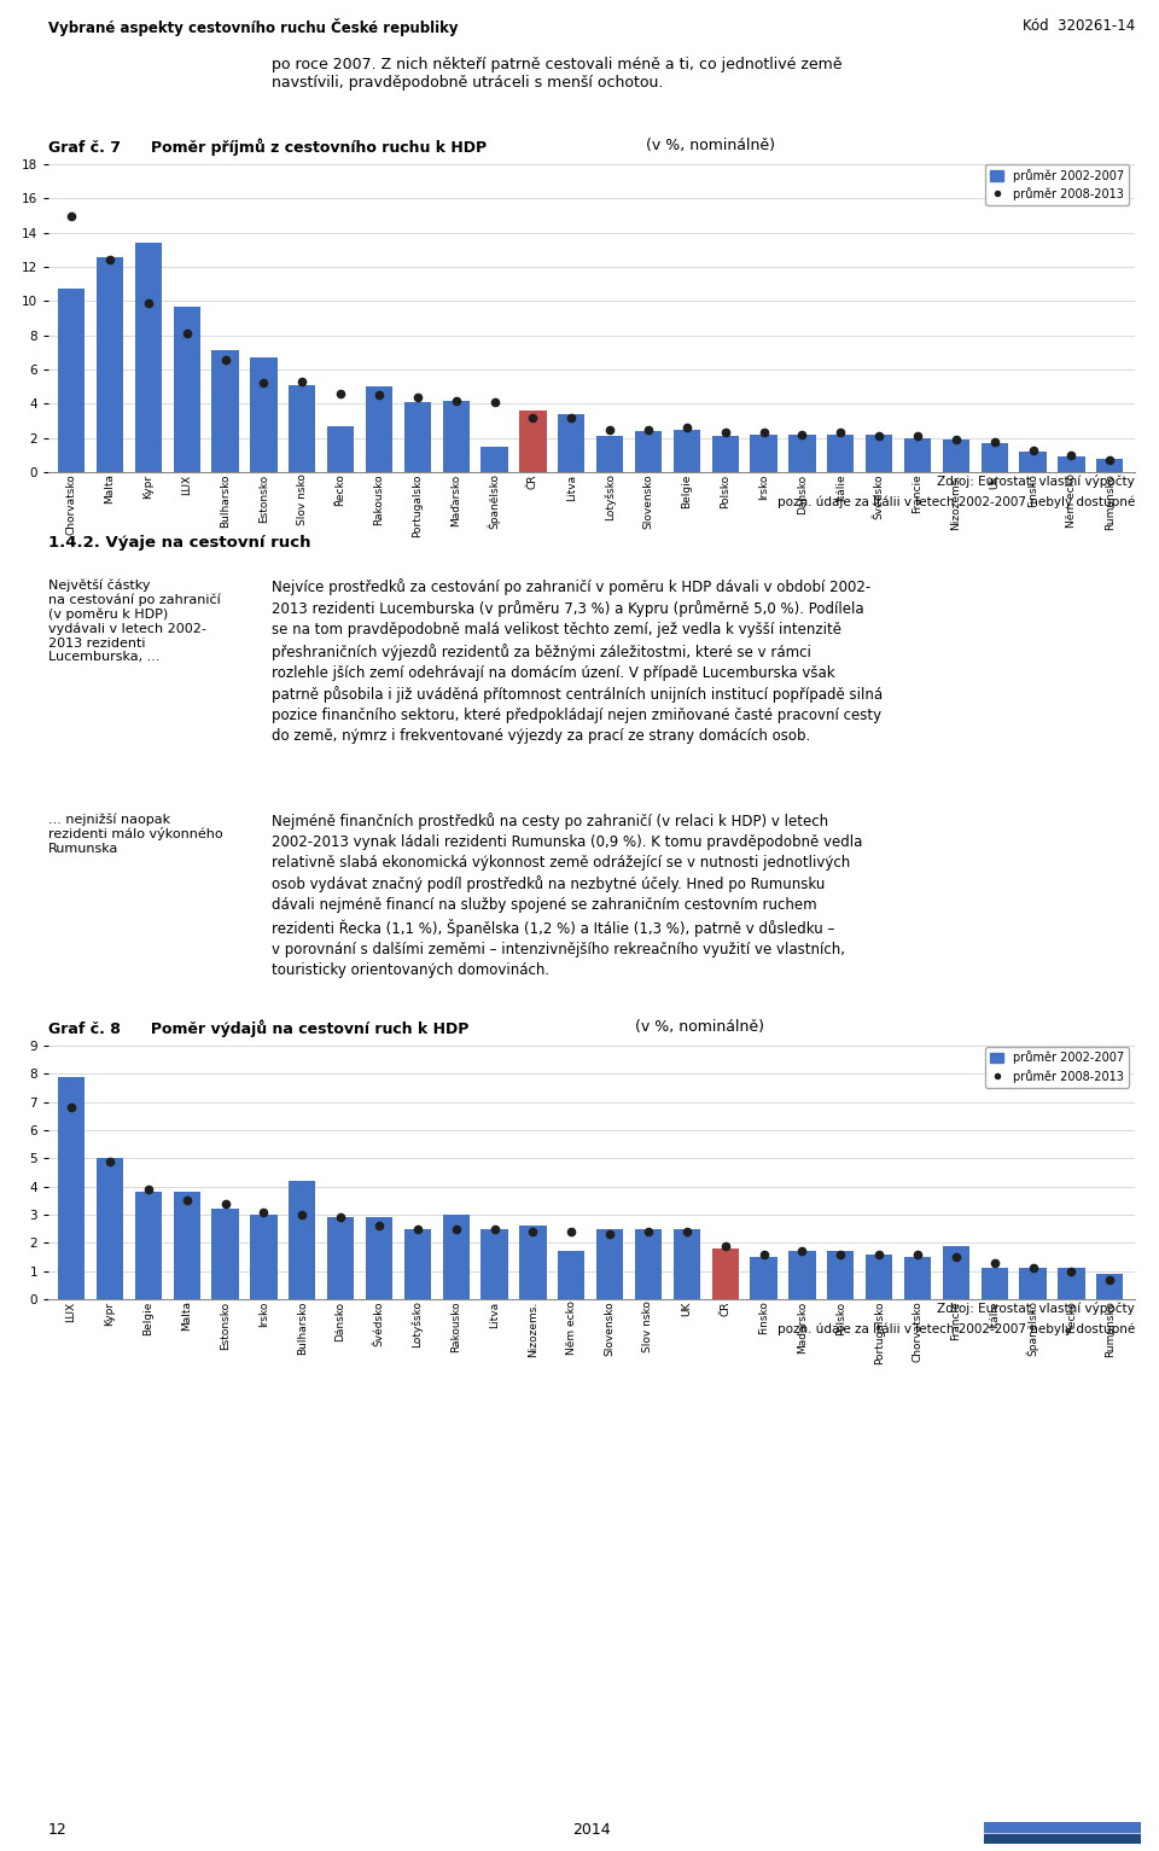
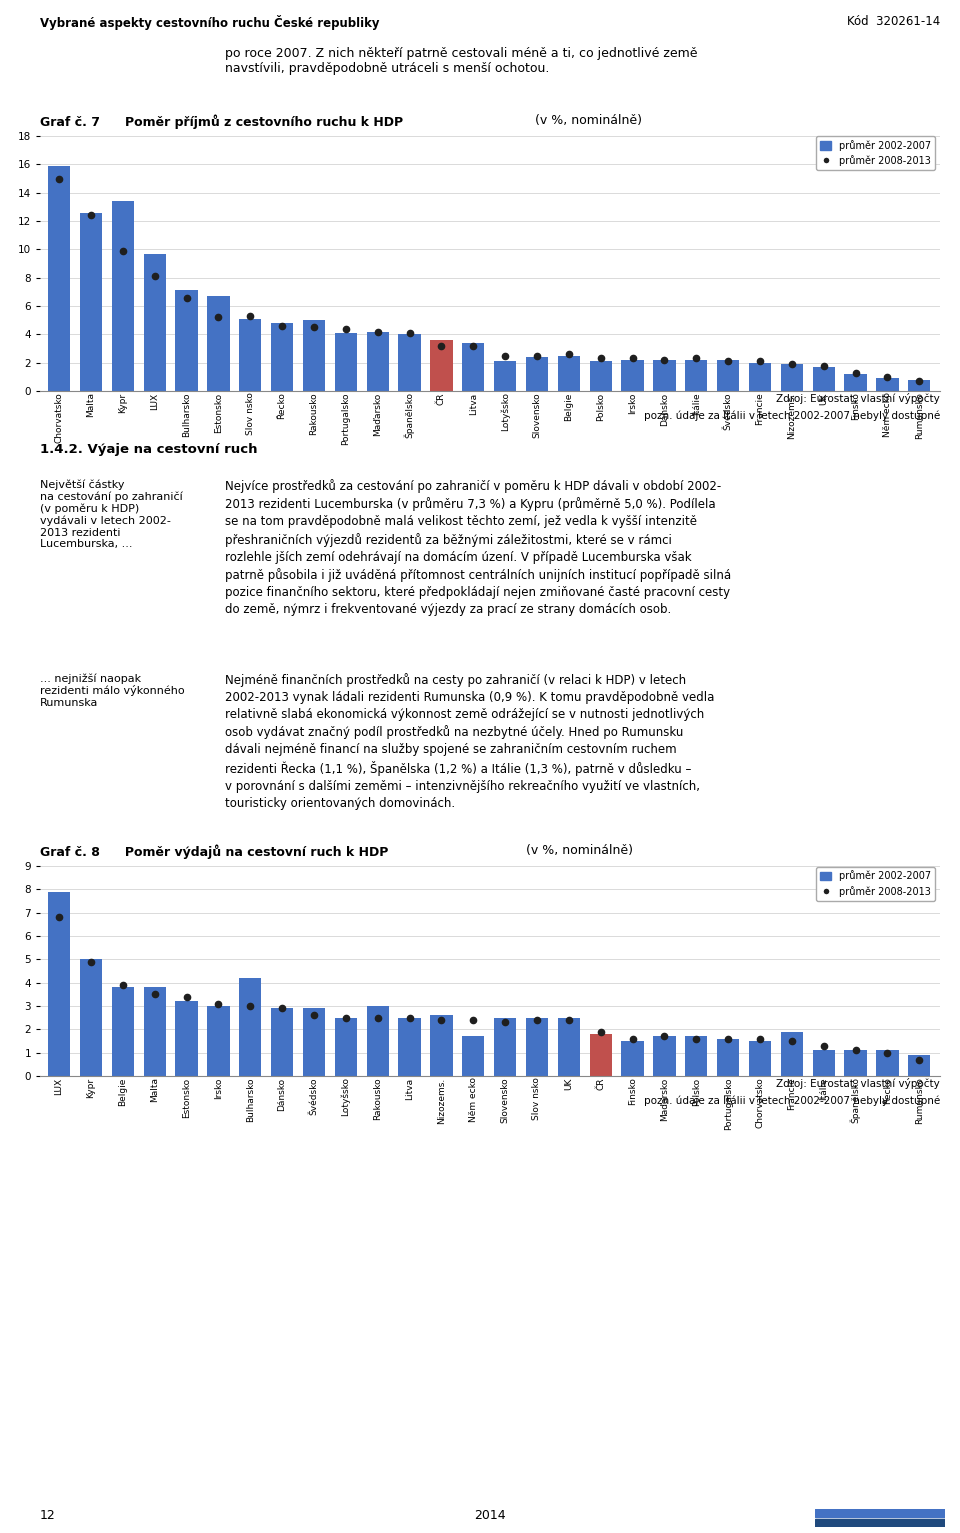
Chorvatsko: 10.7 -> 15.9
Řecko: 2.7 -> 4.8
Španělsko: 1.5 -> 4.0
